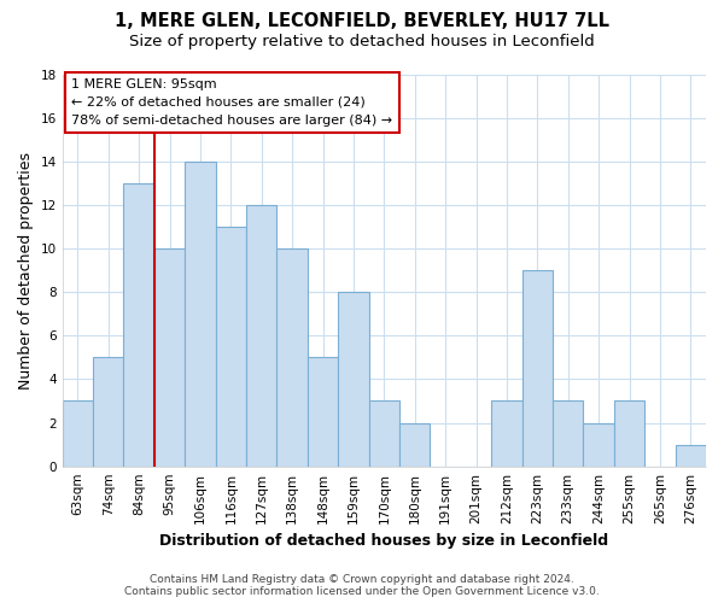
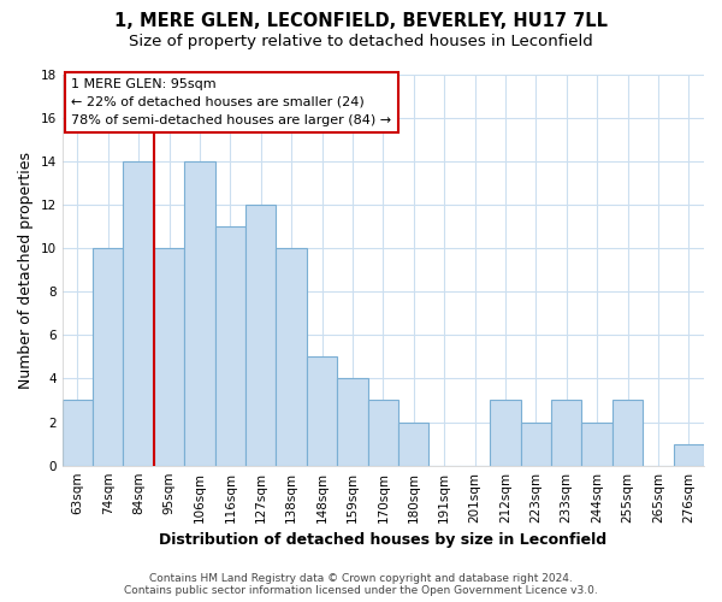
74sqm: 5 -> 10
84sqm: 13 -> 14
159sqm: 8 -> 4
223sqm: 9 -> 2
